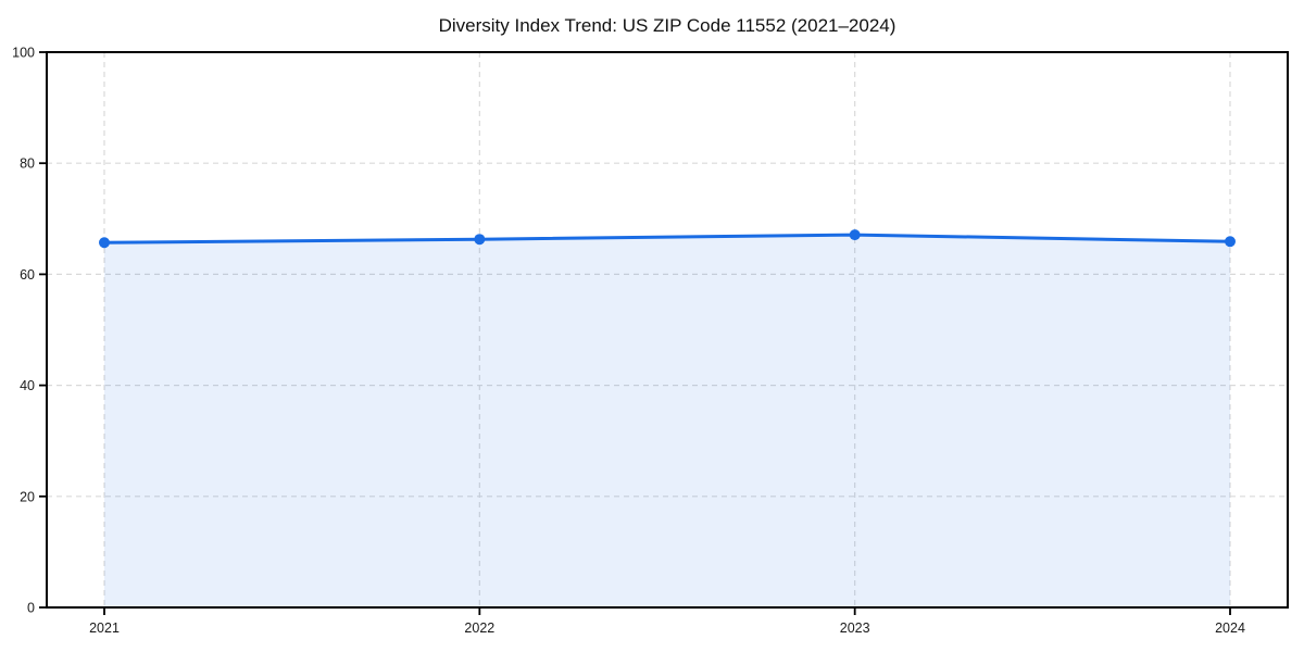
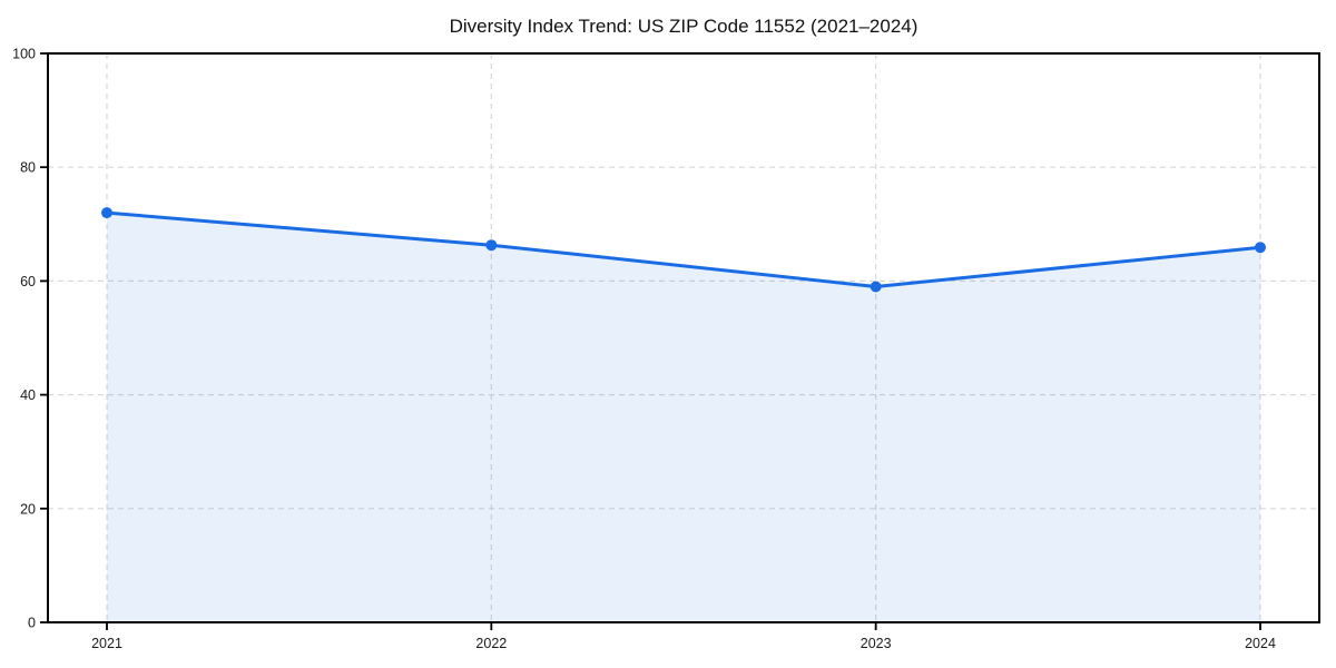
2021: 66 -> 72
2023: 67 -> 59
